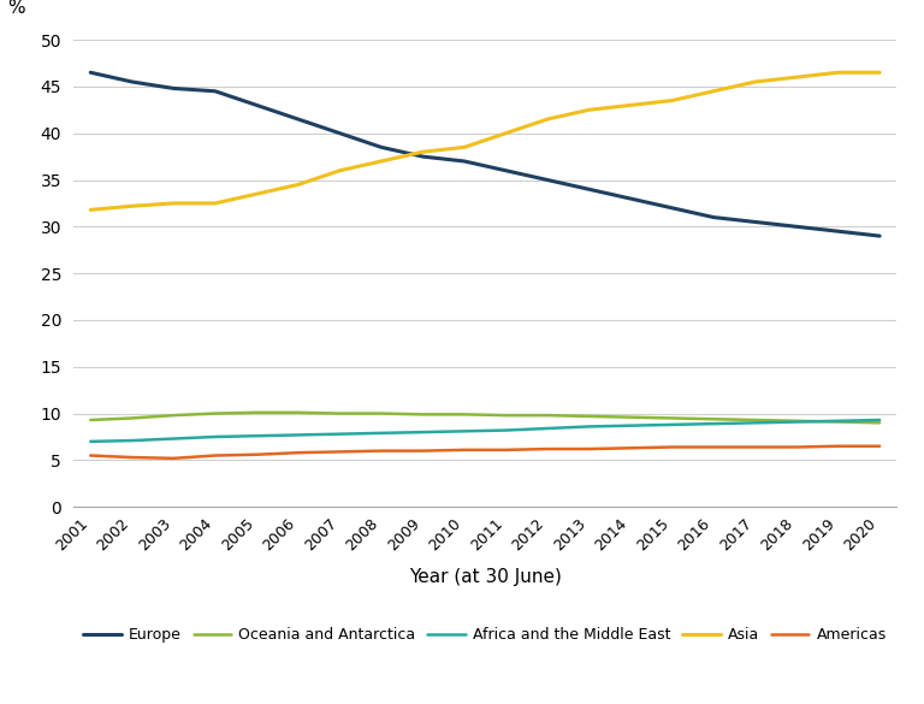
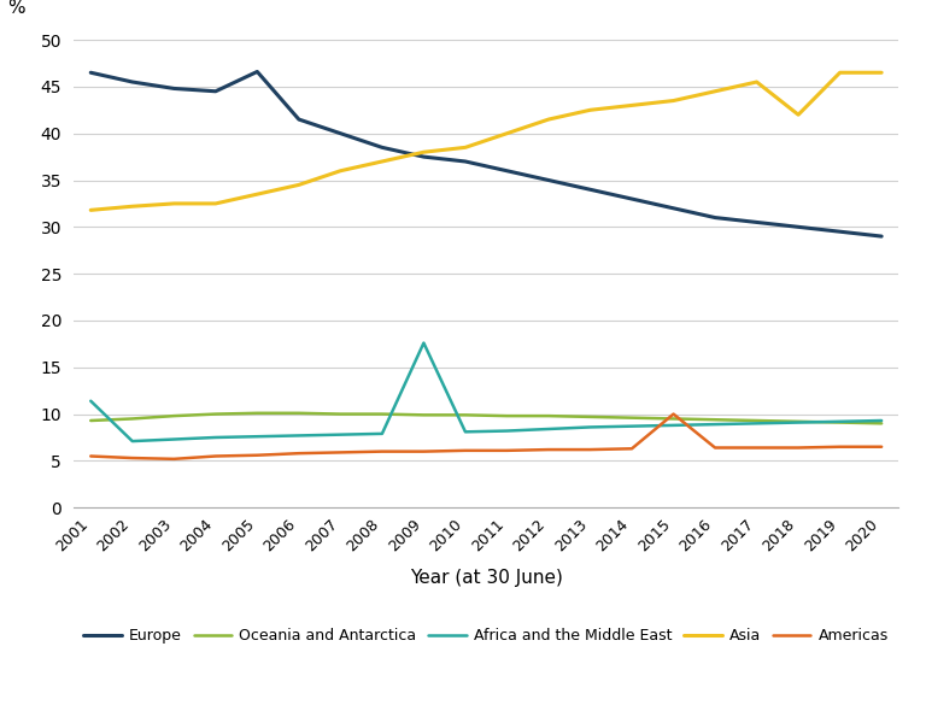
Africa and the Middle East/2001: 7.0 -> 11.4
Europe/2005: 43.0 -> 46.6
Africa and the Middle East/2009: 8.0 -> 17.6
Americas/2015: 6.4 -> 10.0
Asia/2018: 46.0 -> 42.0
